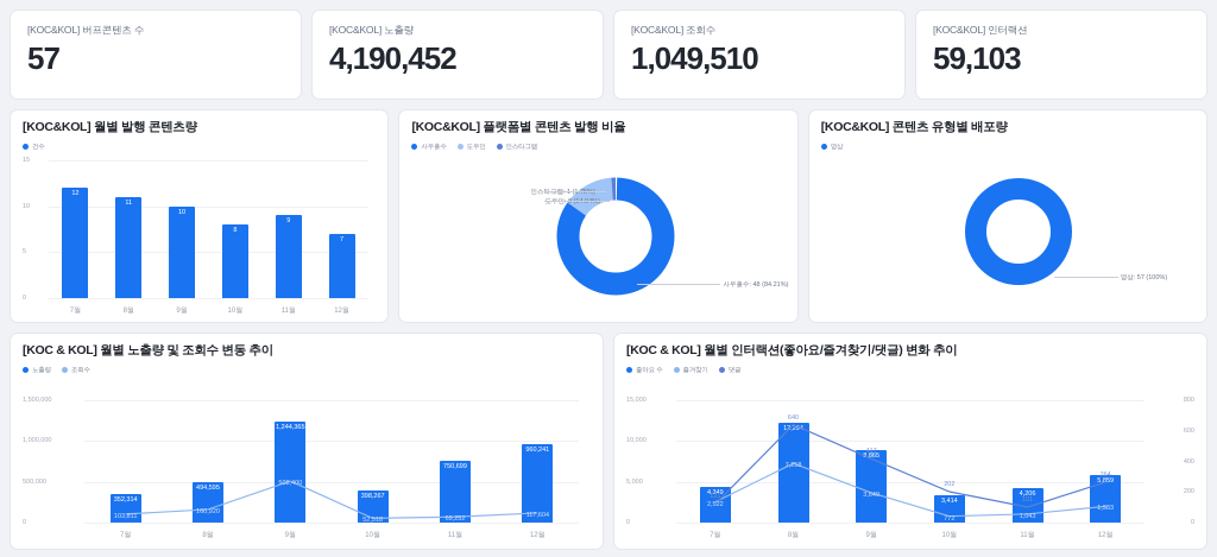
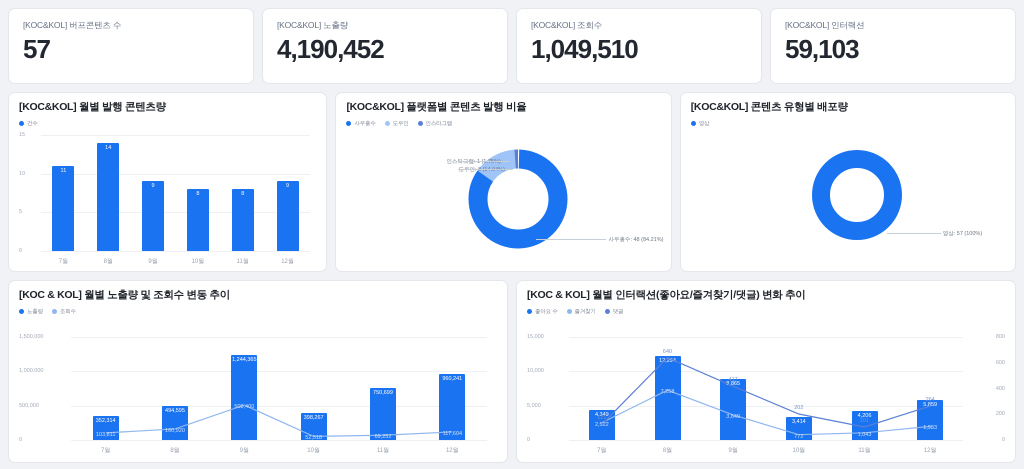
[KOC&KOL] 월별 발행 콘텐츠량/7월: 12 -> 11
[KOC&KOL] 월별 발행 콘텐츠량/8월: 11 -> 14
[KOC&KOL] 월별 발행 콘텐츠량/9월: 10 -> 9
[KOC&KOL] 월별 발행 콘텐츠량/11월: 9 -> 8
[KOC&KOL] 월별 발행 콘텐츠량/12월: 7 -> 9
